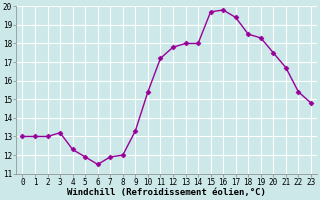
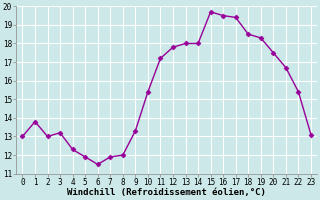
1: 13.0 -> 13.8
16: 19.8 -> 19.5
23: 14.8 -> 13.1
